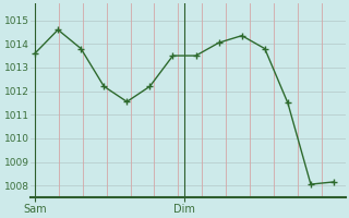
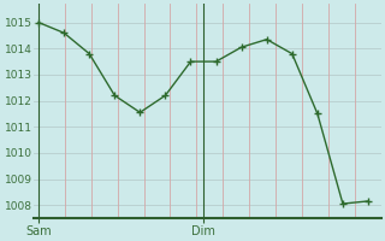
Sam: 1013.60 -> 1015.00
